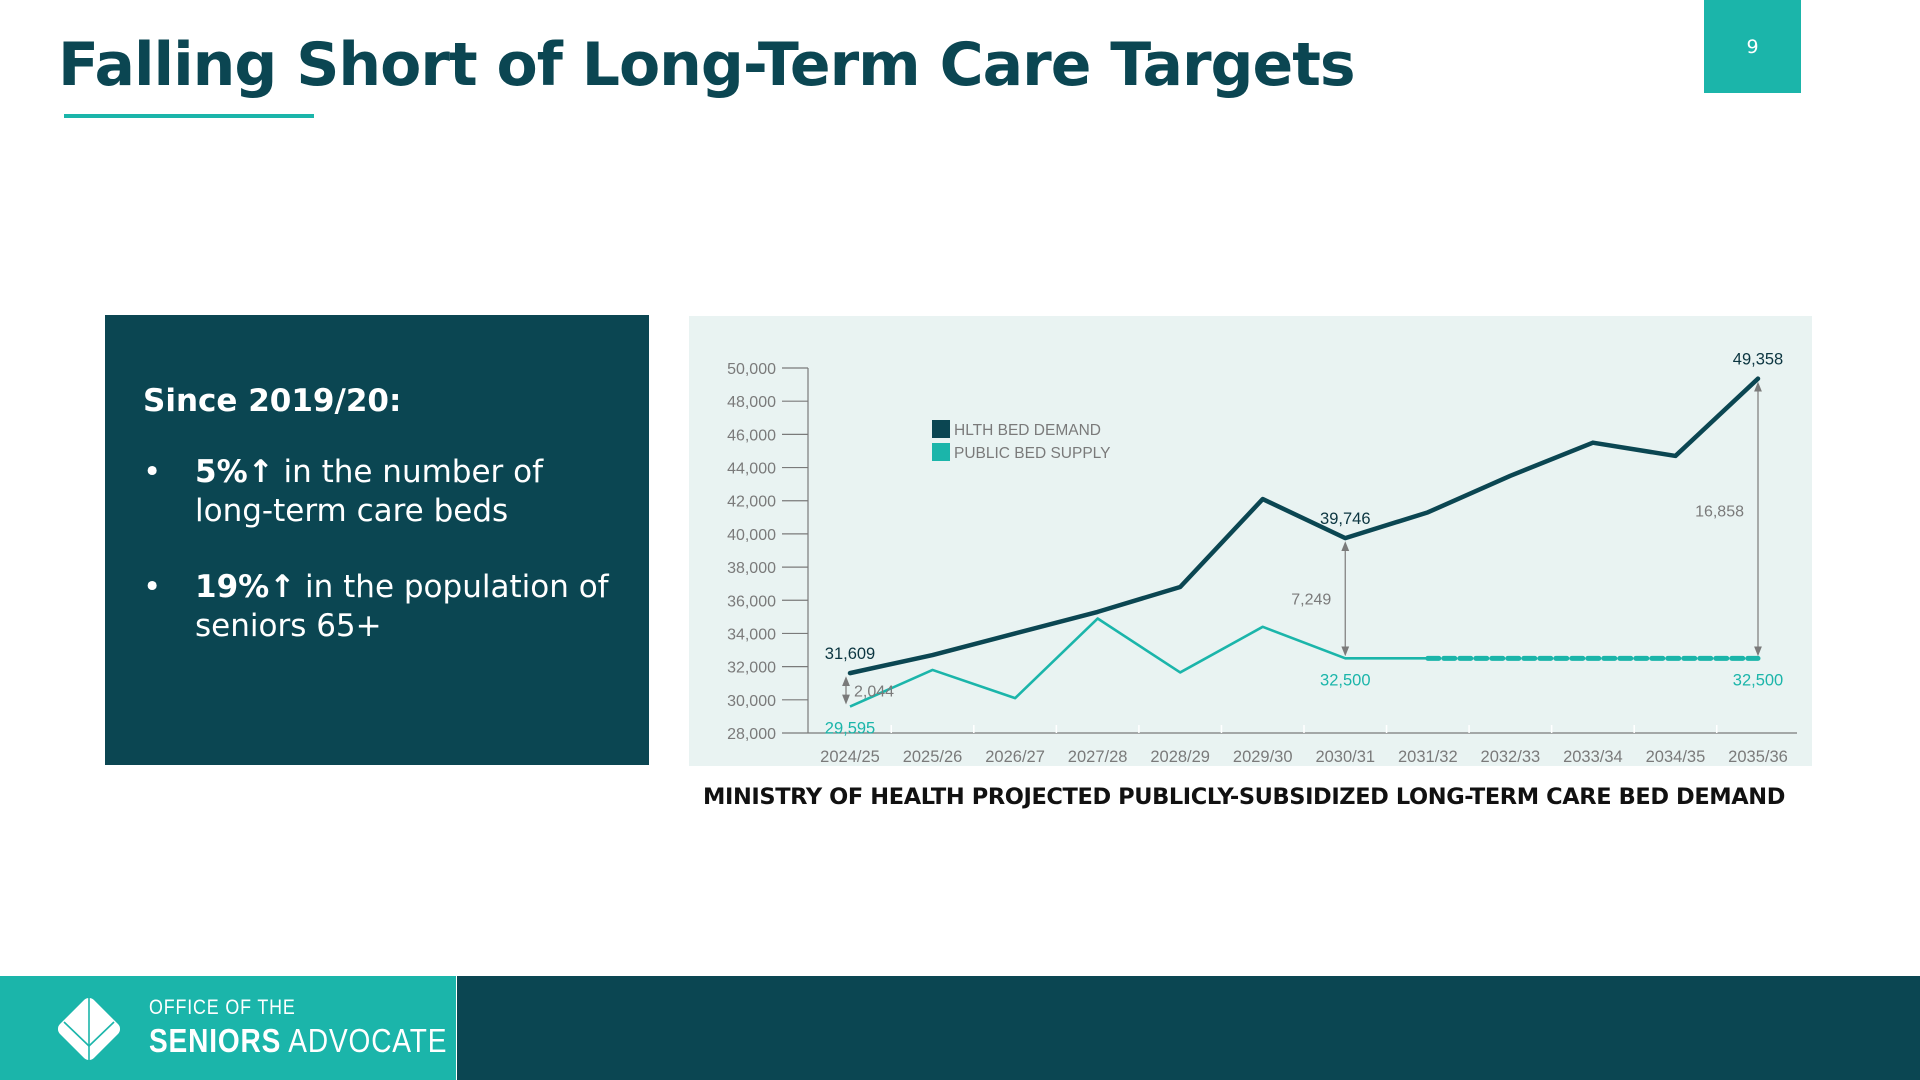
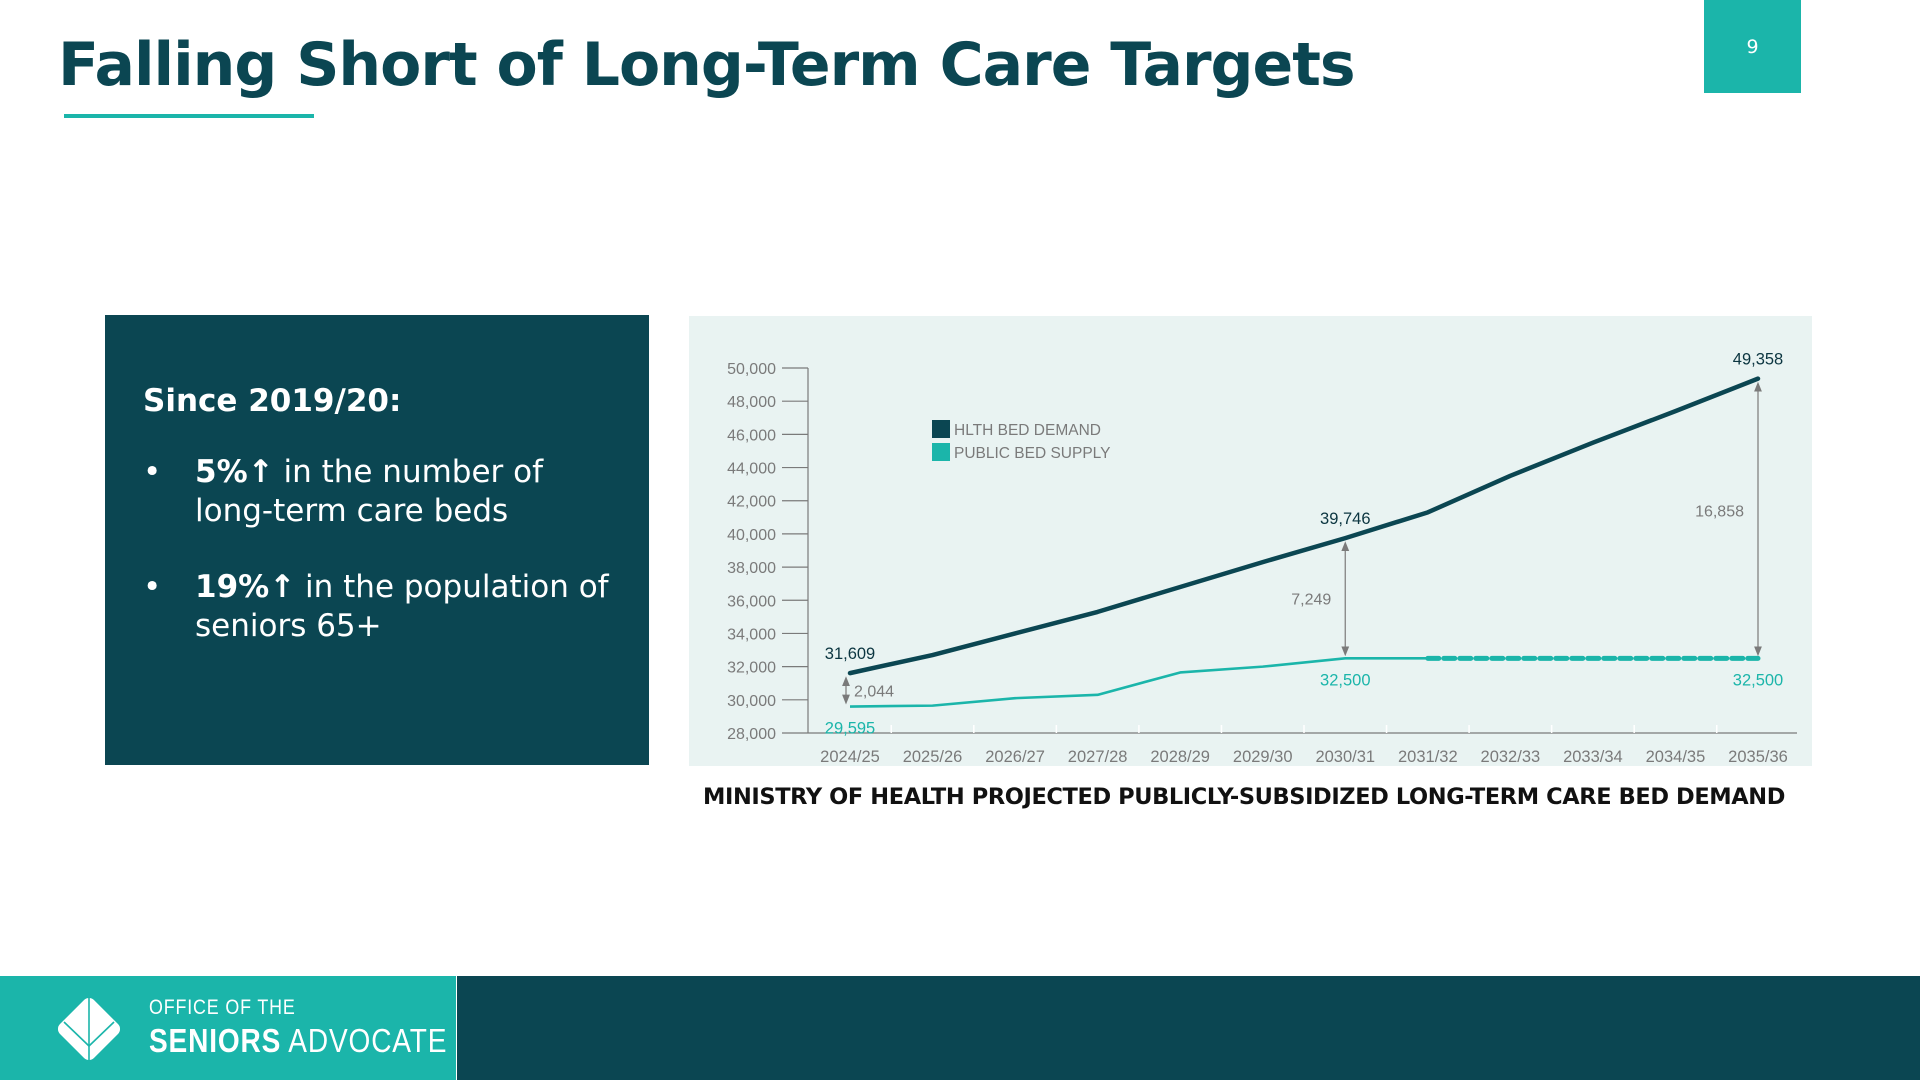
PUBLIC BED SUPPLY/2025/26: 31800 -> 29600
PUBLIC BED SUPPLY/2027/28: 34900 -> 30300
HLTH BED DEMAND/2029/30: 42100 -> 38300
PUBLIC BED SUPPLY/2029/30: 34400 -> 32000
HLTH BED DEMAND/2034/35: 44700 -> 47400
